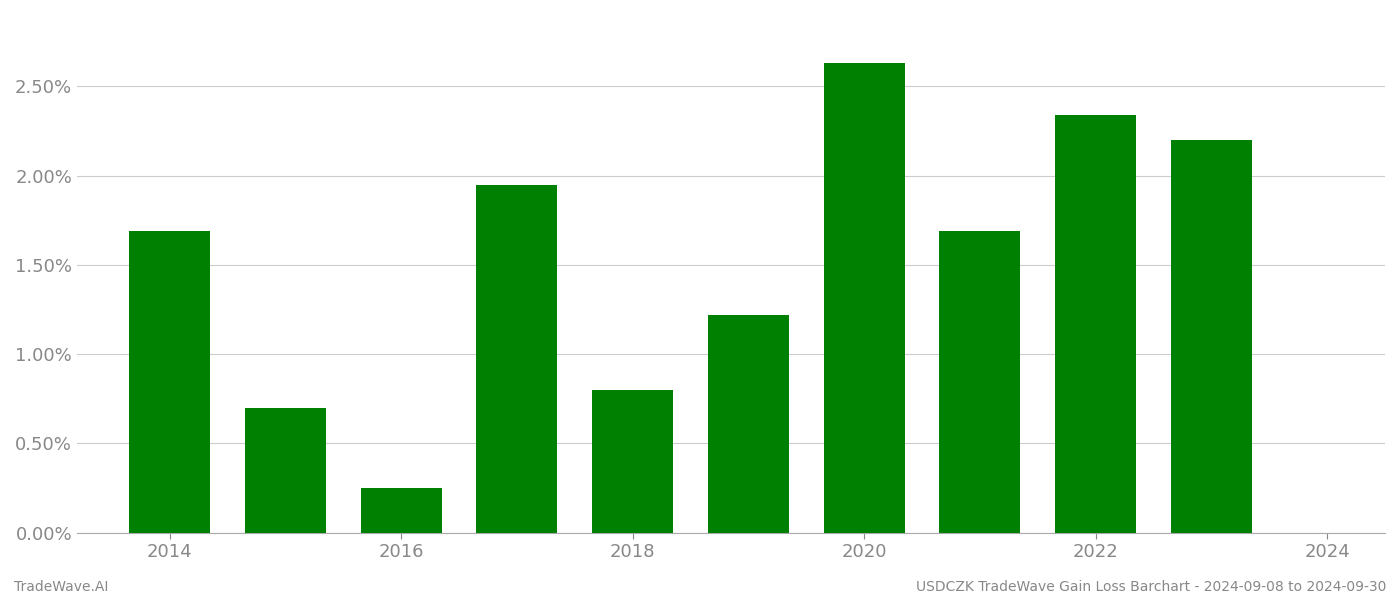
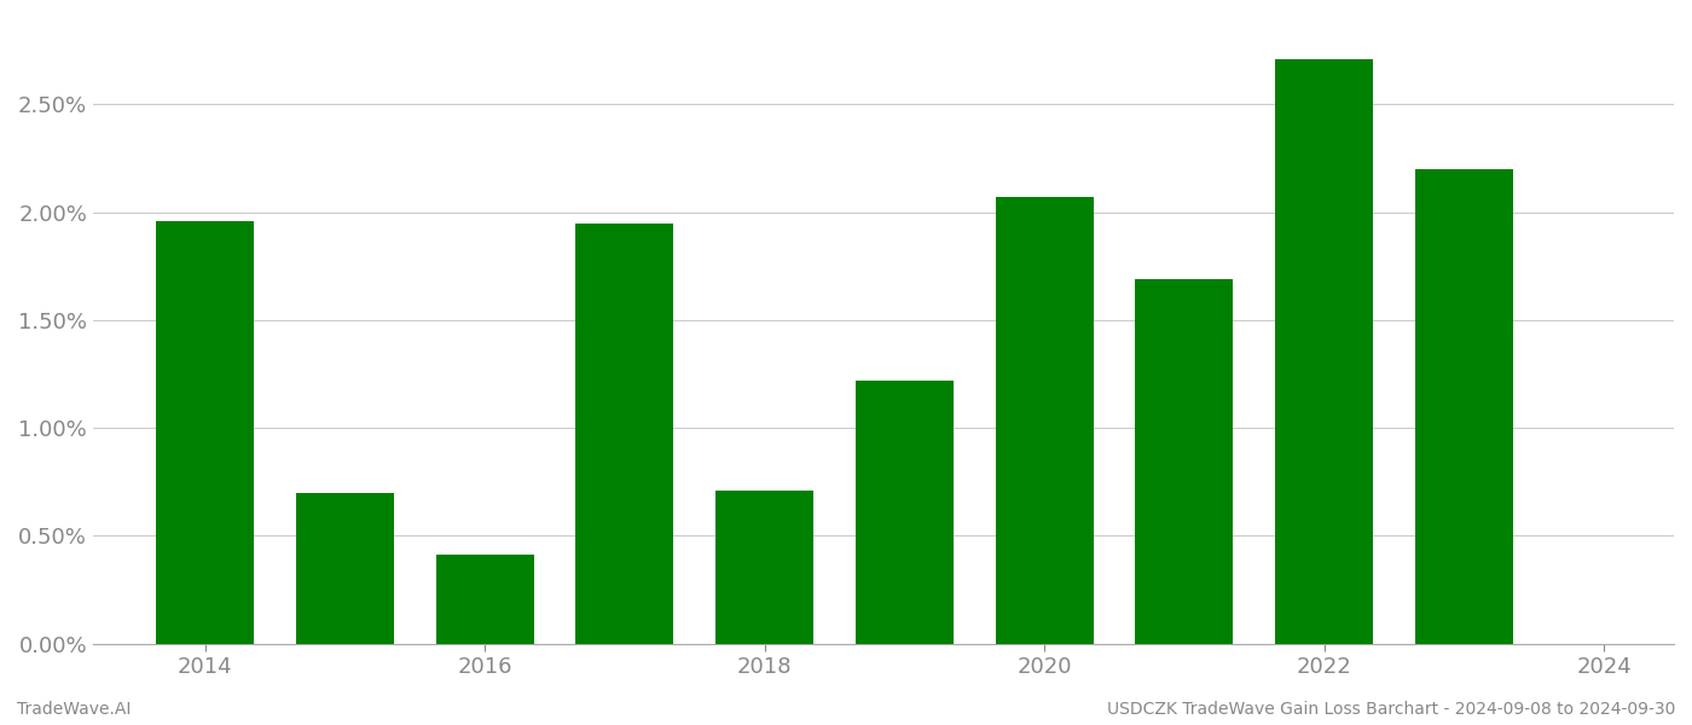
2014: 1.69% -> 1.96%
2016: 0.25% -> 0.41%
2018: 0.80% -> 0.71%
2020: 2.63% -> 2.07%
2022: 2.34% -> 2.71%
